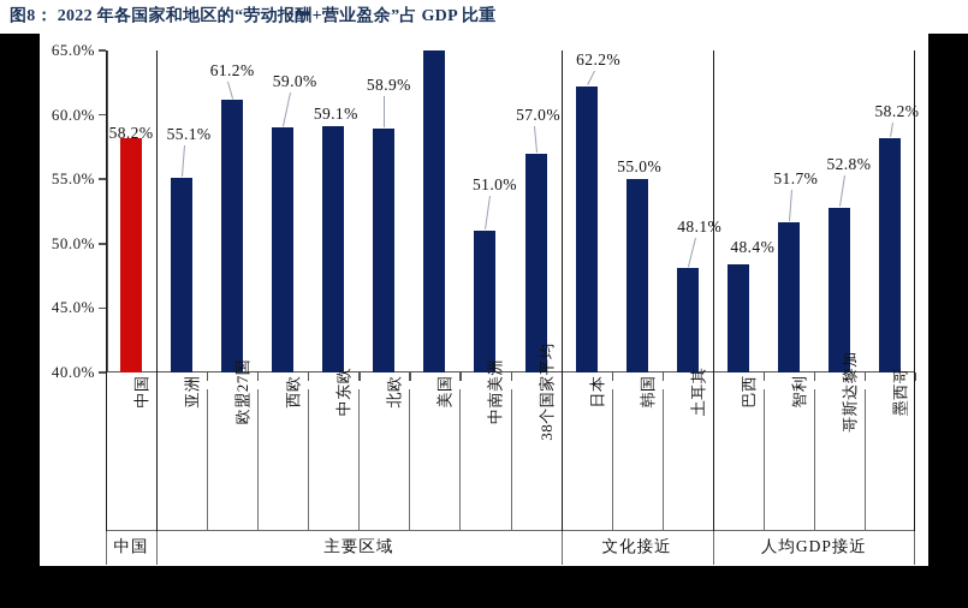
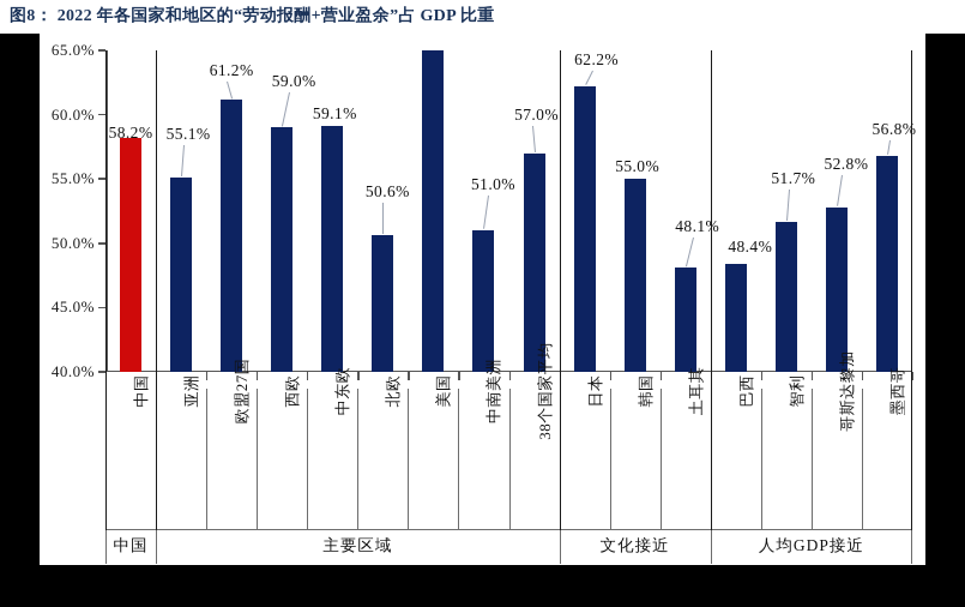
北欧: 58.9% -> 50.6%
墨西哥: 58.2% -> 56.8%
